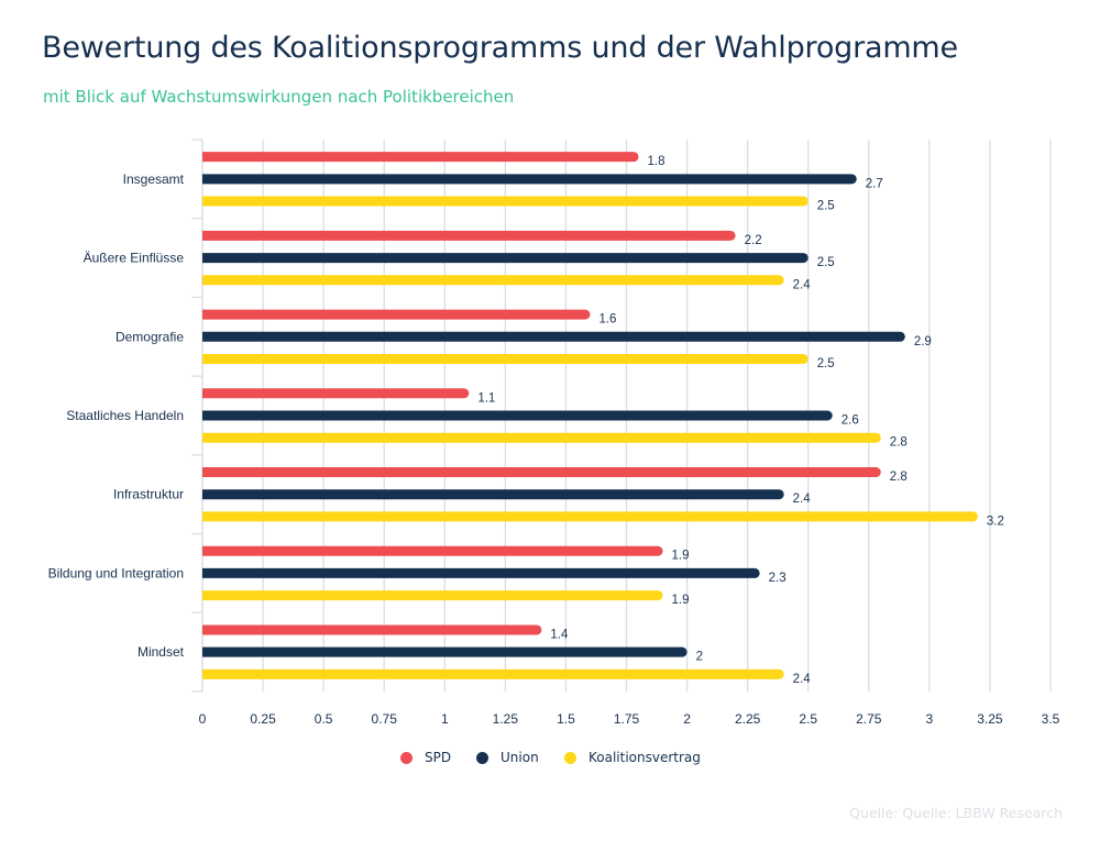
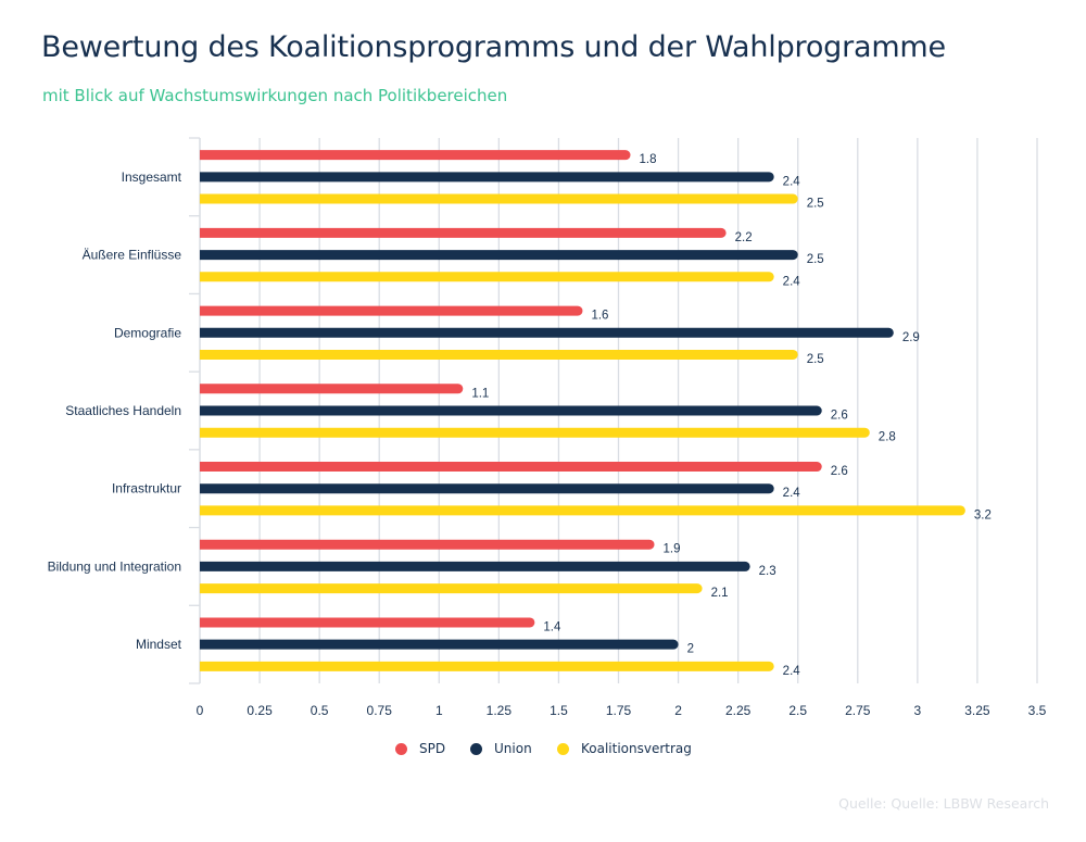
Union/Insgesamt: 2.7 -> 2.4
SPD/Infrastruktur: 2.8 -> 2.6
Koalitionsvertrag/Bildung und Integration: 1.9 -> 2.1
